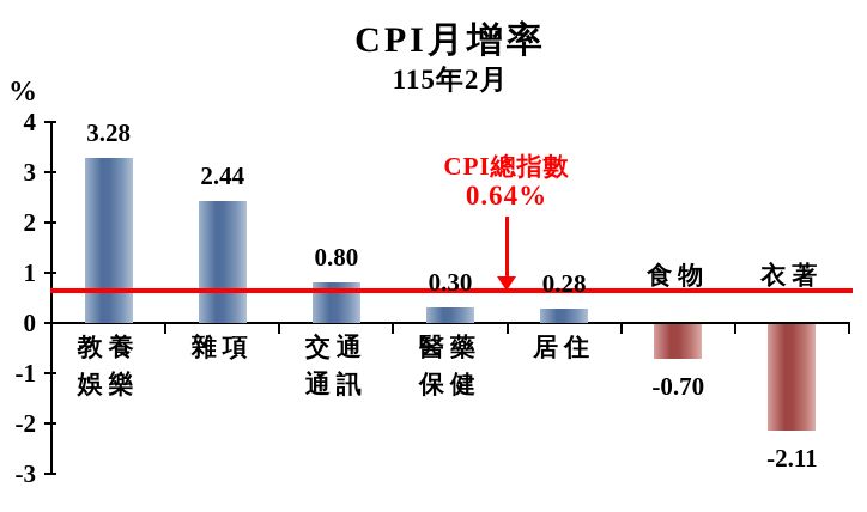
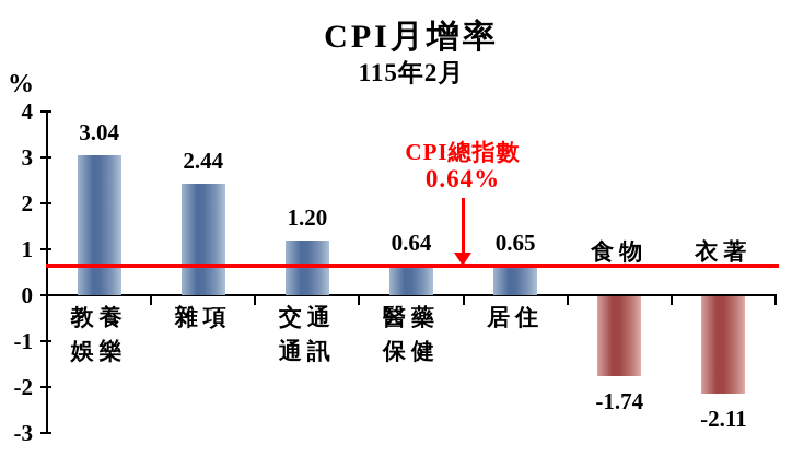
教養娛樂: 3.28 -> 3.04
交通通訊: 0.80 -> 1.20
醫藥保健: 0.30 -> 0.64
居住: 0.28 -> 0.65
食物: -0.70 -> -1.74
